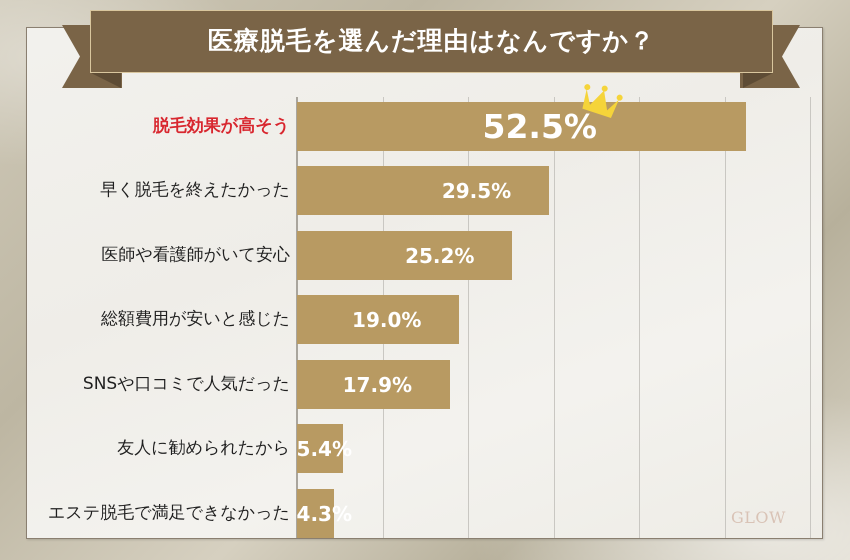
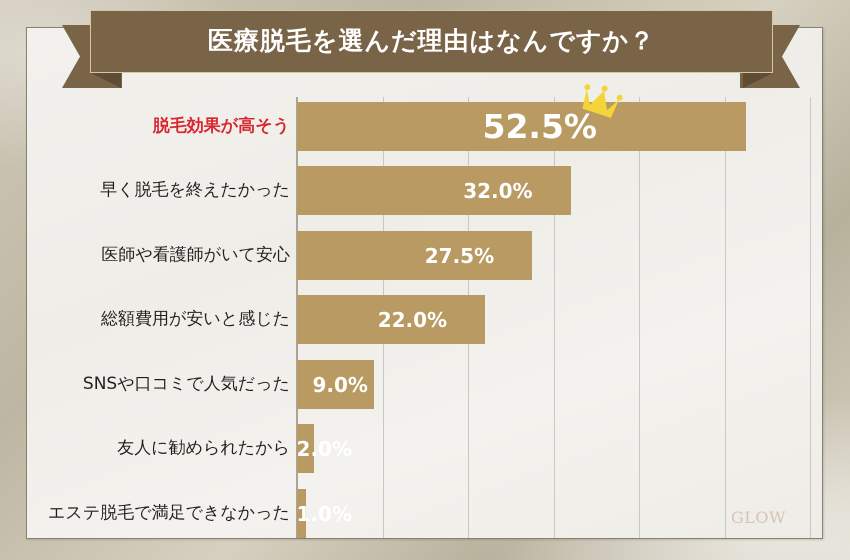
早く脱毛を終えたかった: 29.5% -> 32.0%
医師や看護師がいて安心: 25.2% -> 27.5%
総額費用が安いと感じた: 19.0% -> 22.0%
SNSや口コミで人気だった: 17.9% -> 9.0%
友人に勧められたから: 5.4% -> 2.0%
エステ脱毛で満足できなかった: 4.3% -> 1.0%
